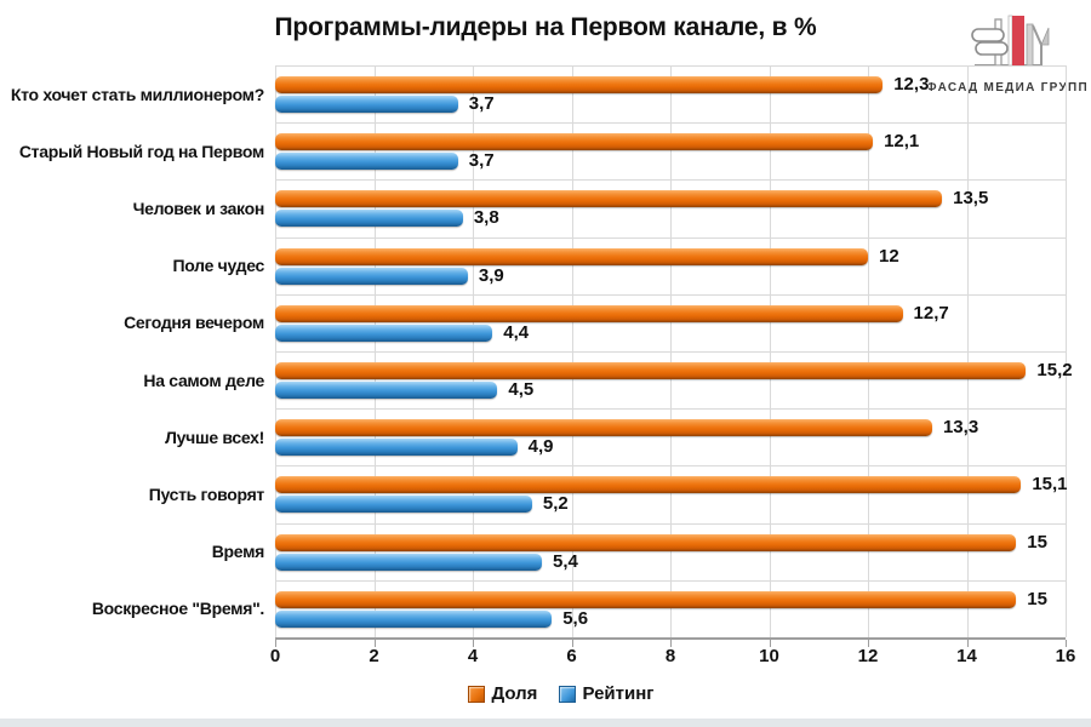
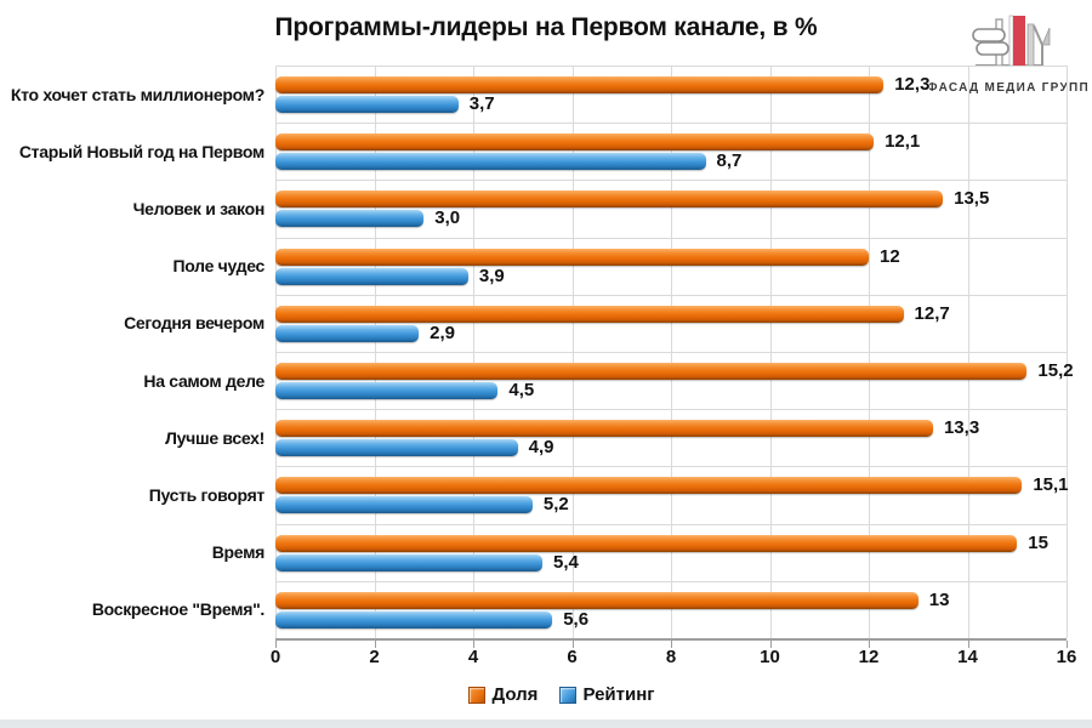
Рейтинг/Старый Новый год на Первом: 3,7 -> 8,7
Рейтинг/Человек и закон: 3,8 -> 3,0
Рейтинг/Сегодня вечером: 4,4 -> 2,9
Доля/Воскресное "Время".: 15 -> 13
